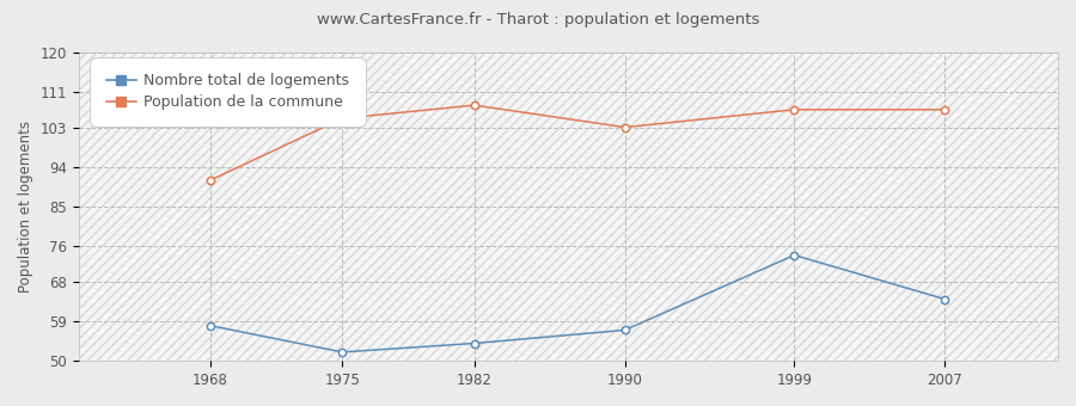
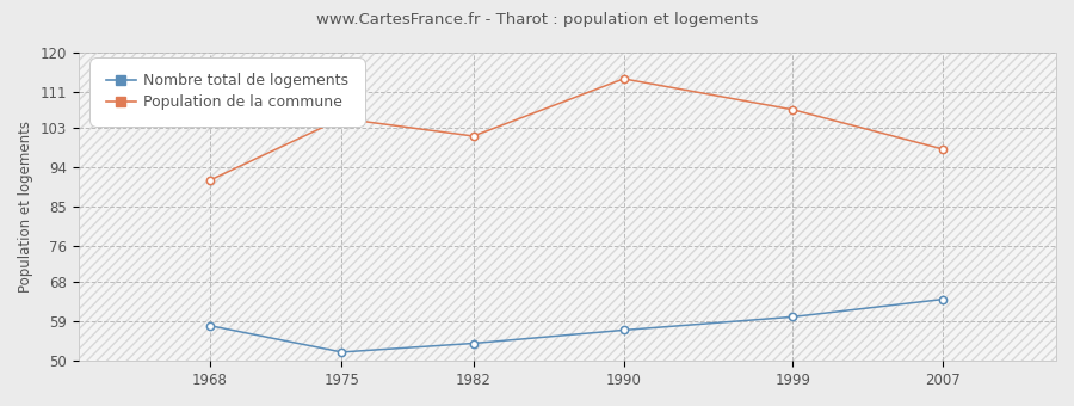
Population de la commune/1982: 108 -> 101
Population de la commune/1990: 103 -> 114
Nombre total de logements/1999: 74 -> 60
Population de la commune/2007: 107 -> 98
